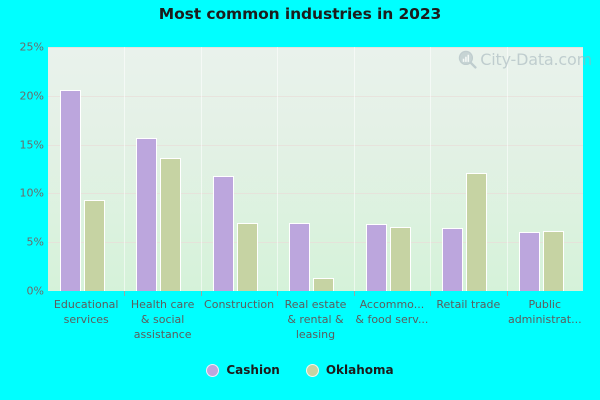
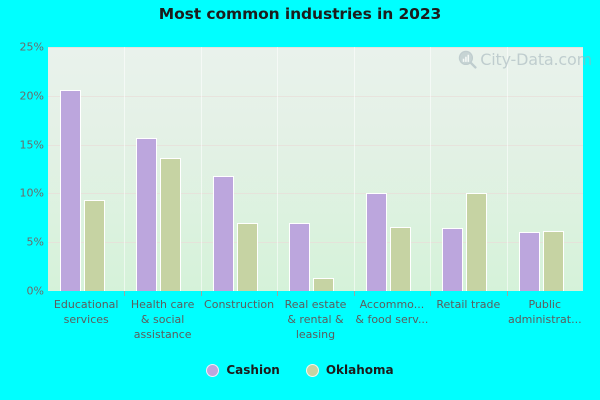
Cashion/Accommo... & food serv...: 7% -> 10%
Oklahoma/Retail trade: 12% -> 10%
